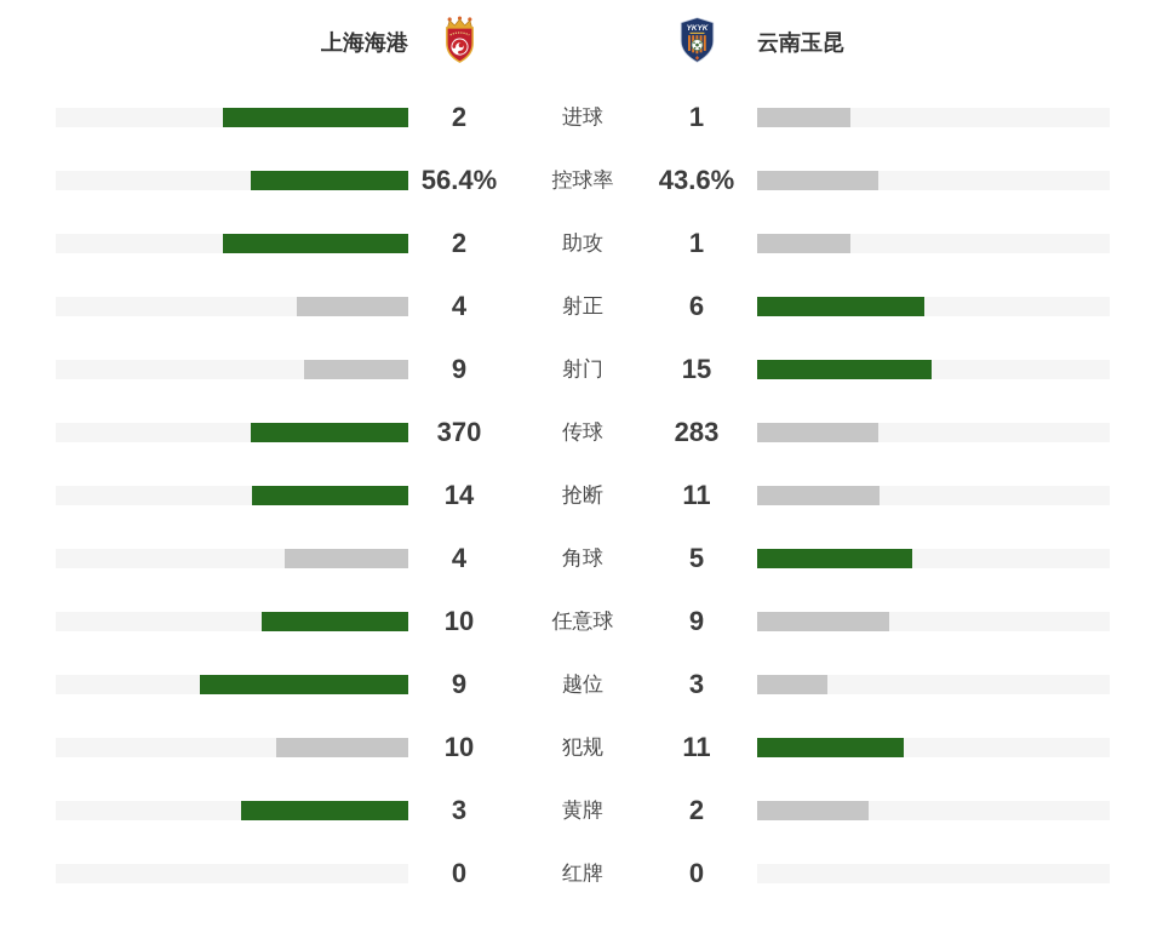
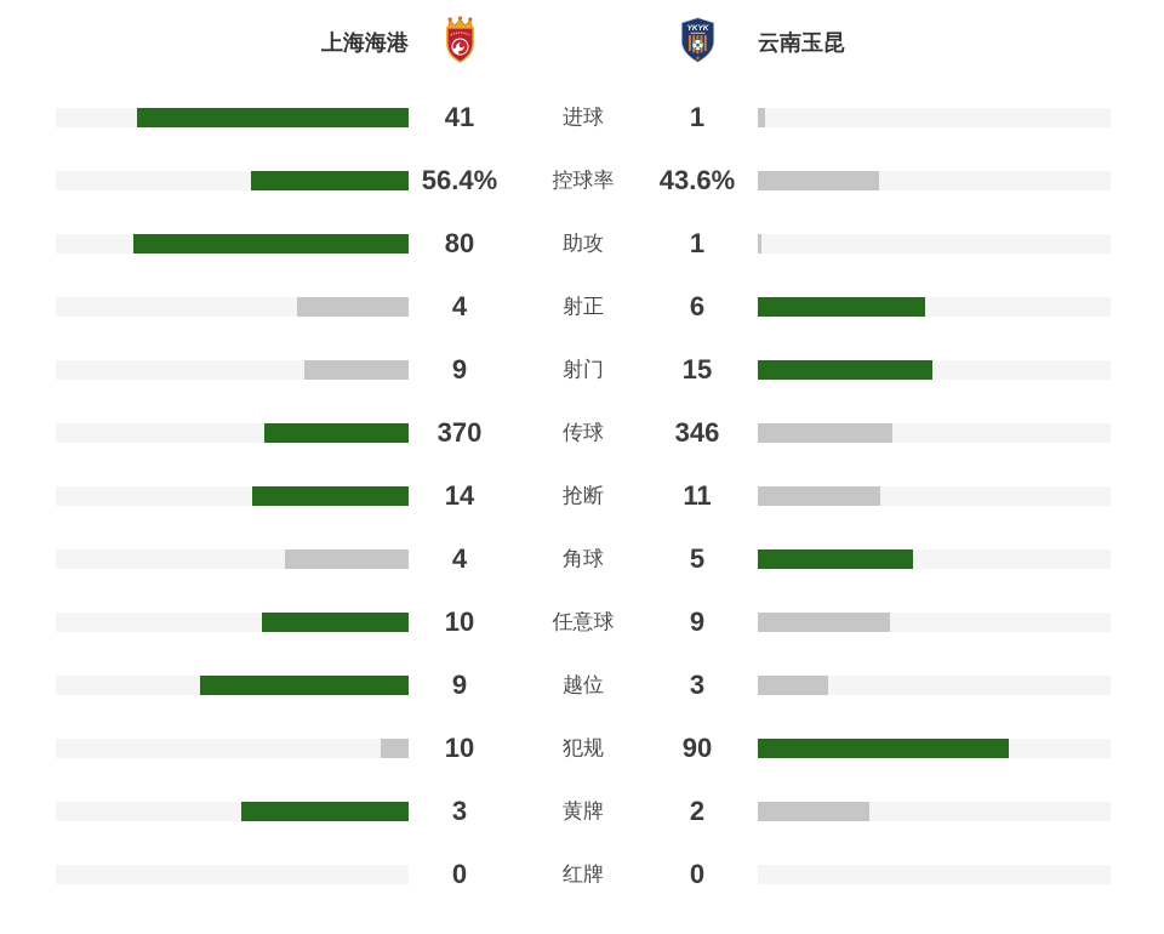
上海海港/进球: 2 -> 41
上海海港/助攻: 2 -> 80
云南玉昆/传球: 283 -> 346
云南玉昆/犯规: 11 -> 90
